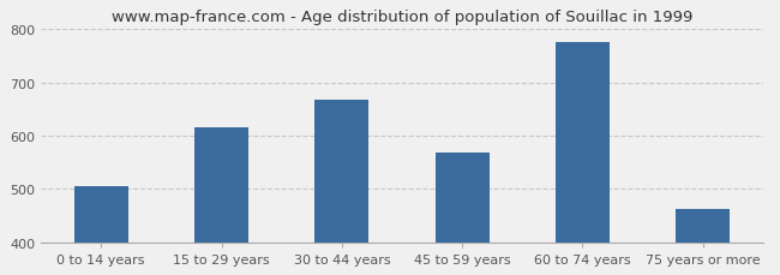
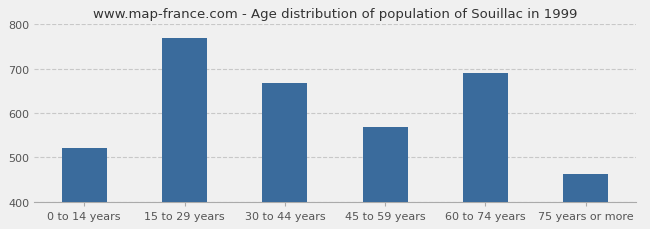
0 to 14 years: 505 -> 520
15 to 29 years: 615 -> 770
60 to 74 years: 775 -> 690
